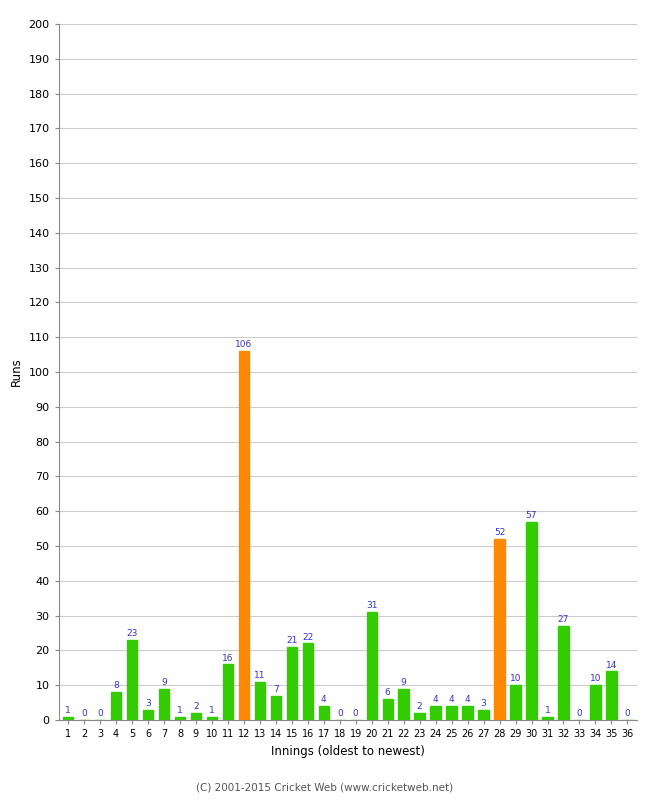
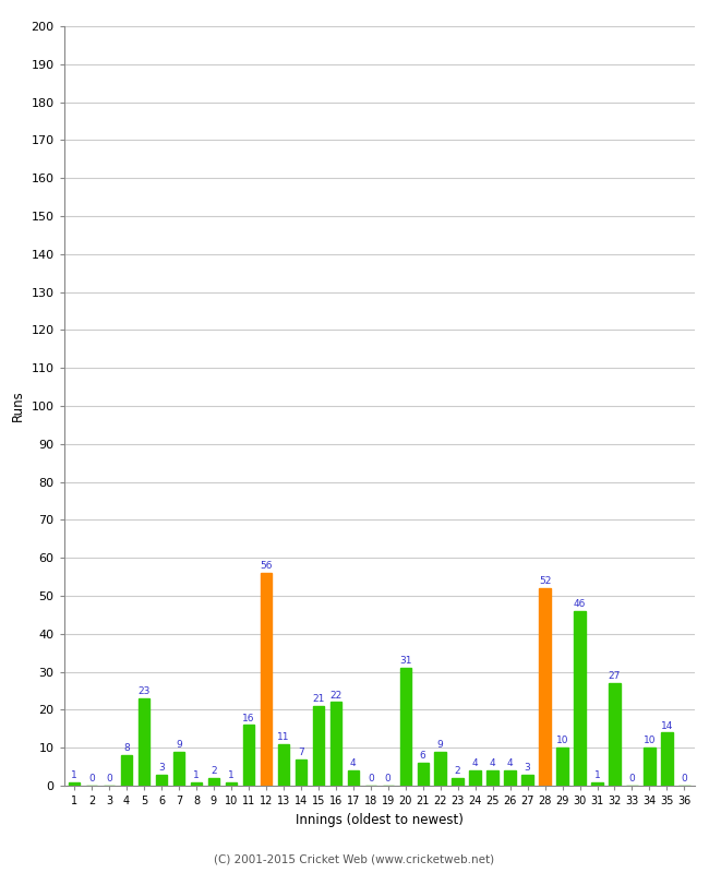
12: 106 -> 56
30: 57 -> 46
